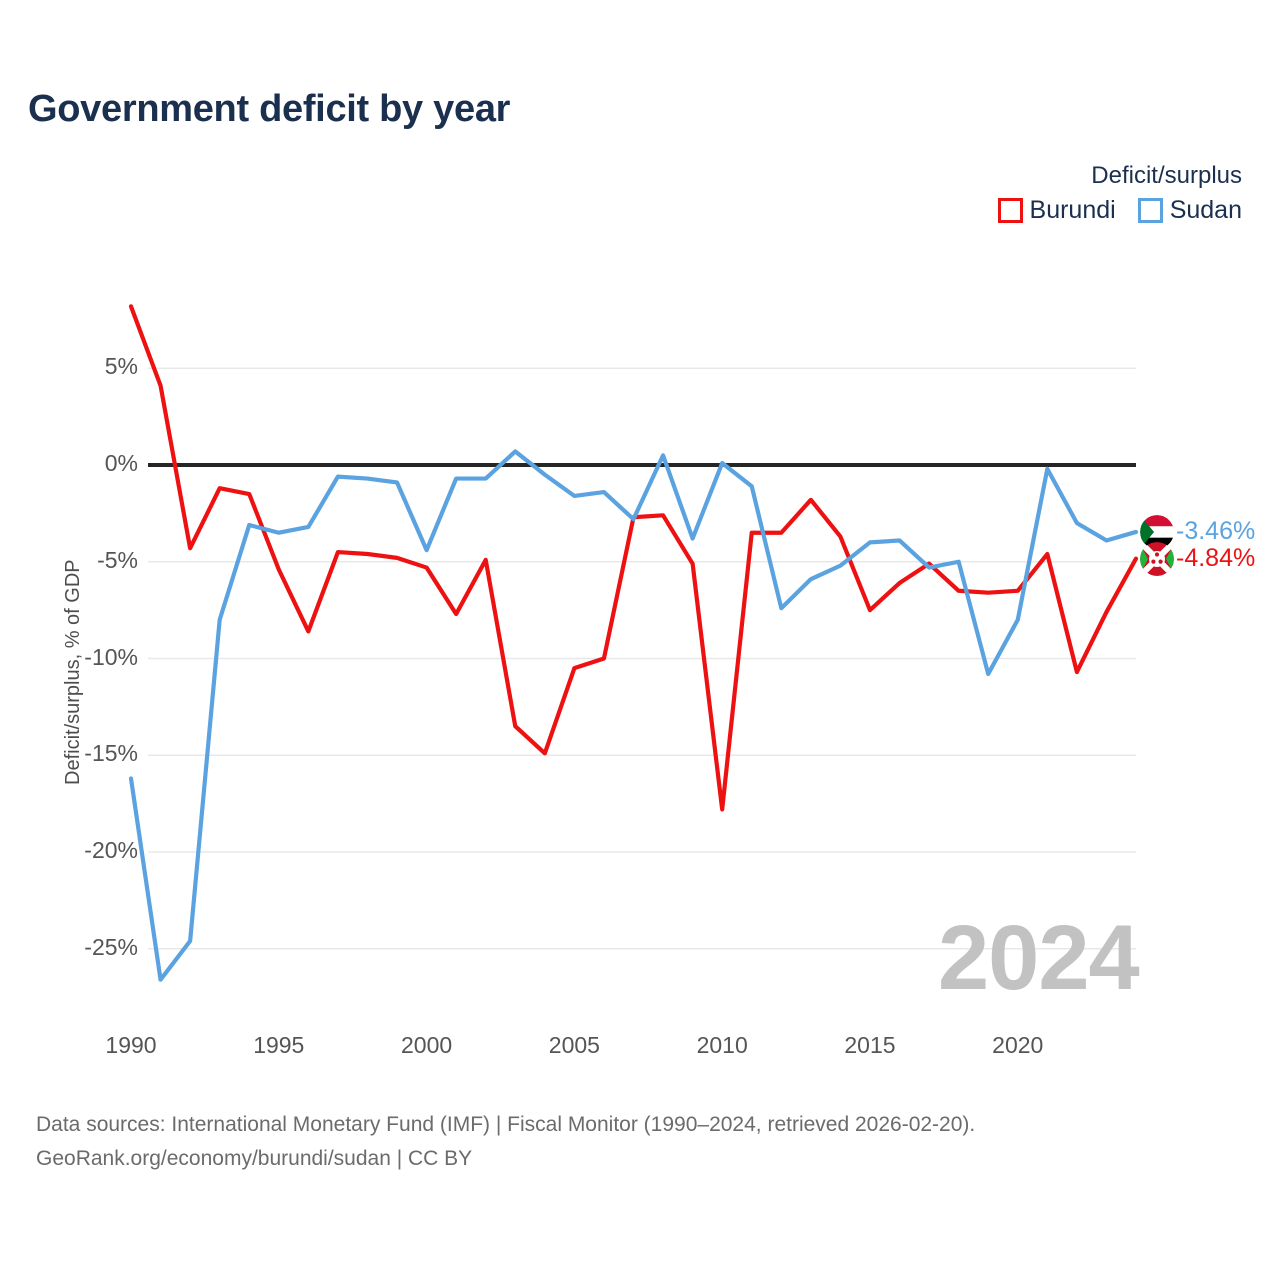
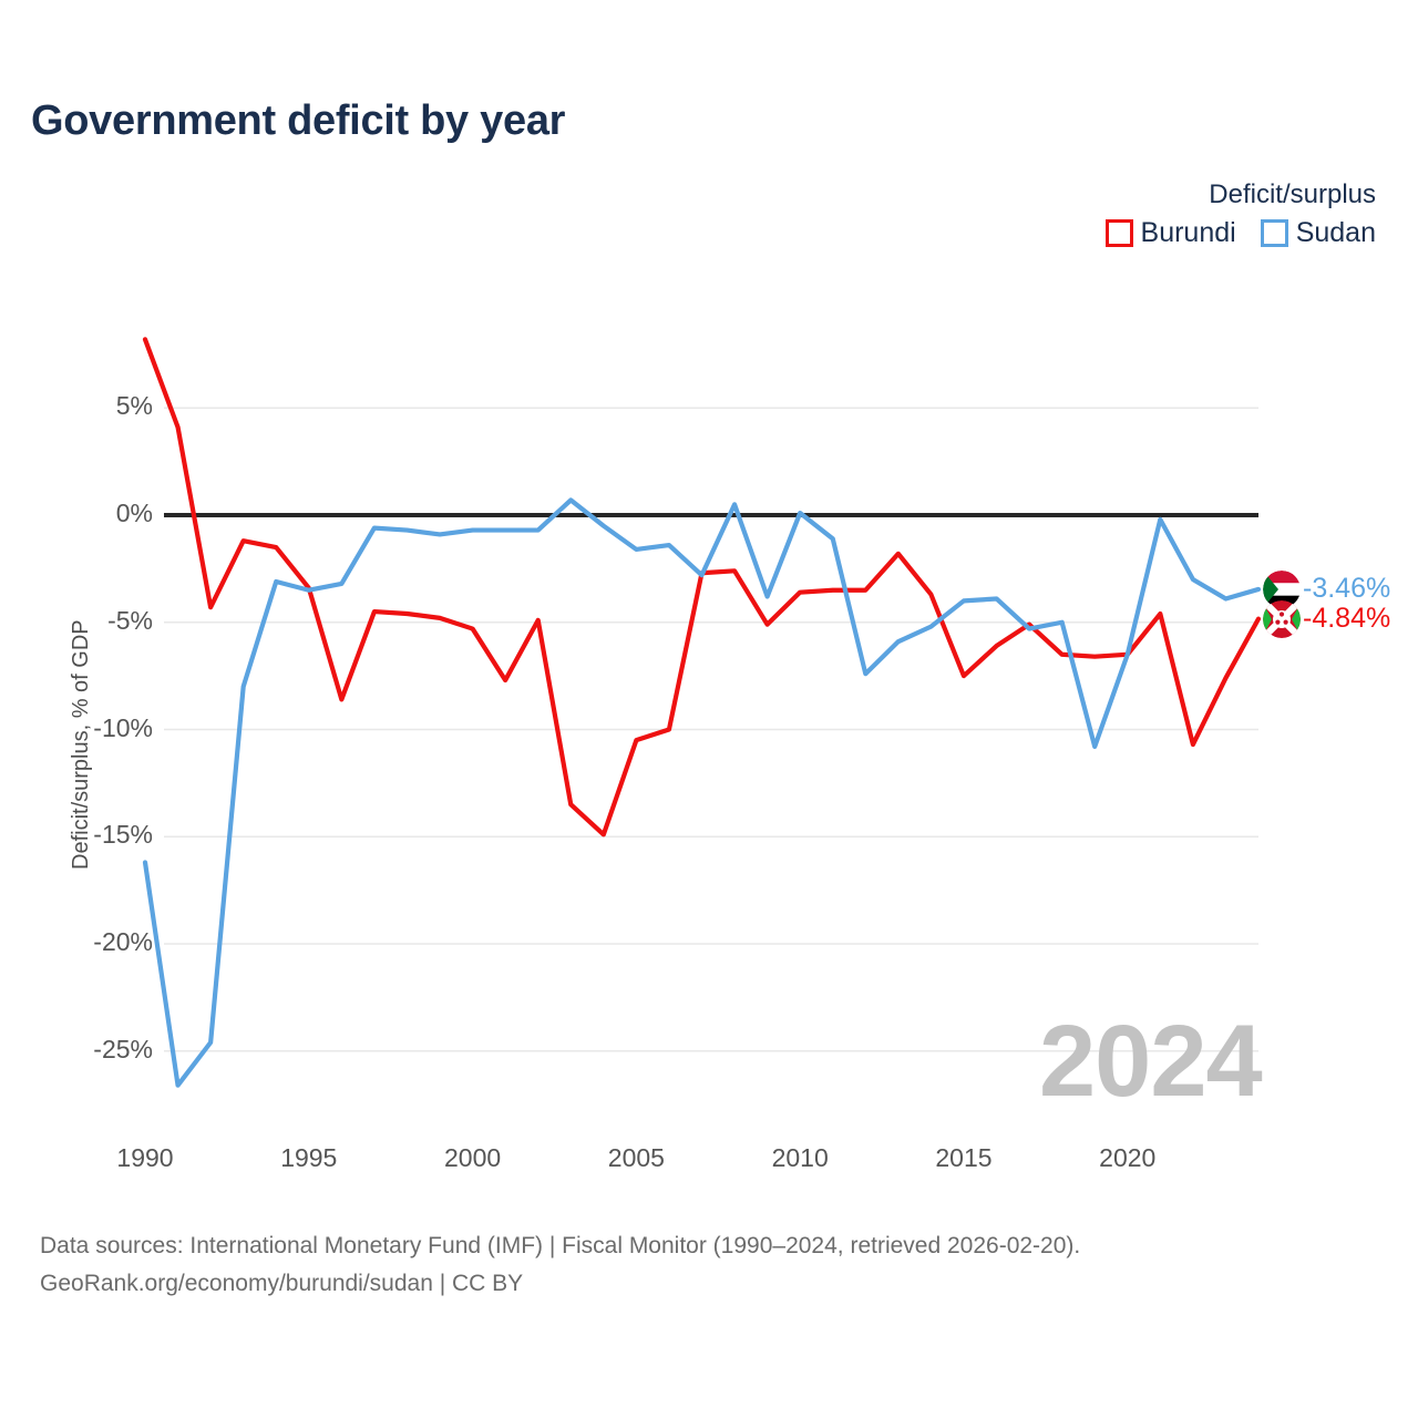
Burundi/1995: -5.4% -> -3.4%
Sudan/2000: -4.4% -> -0.7%
Burundi/2010: -17.8% -> -3.6%
Sudan/2020: -8.0% -> -6.5%
